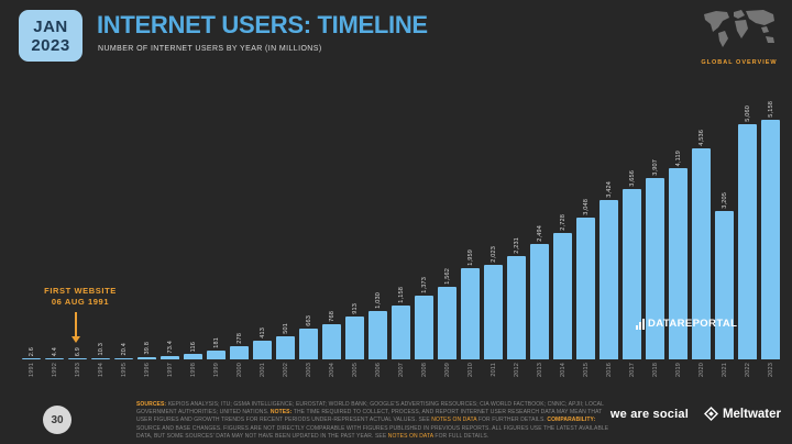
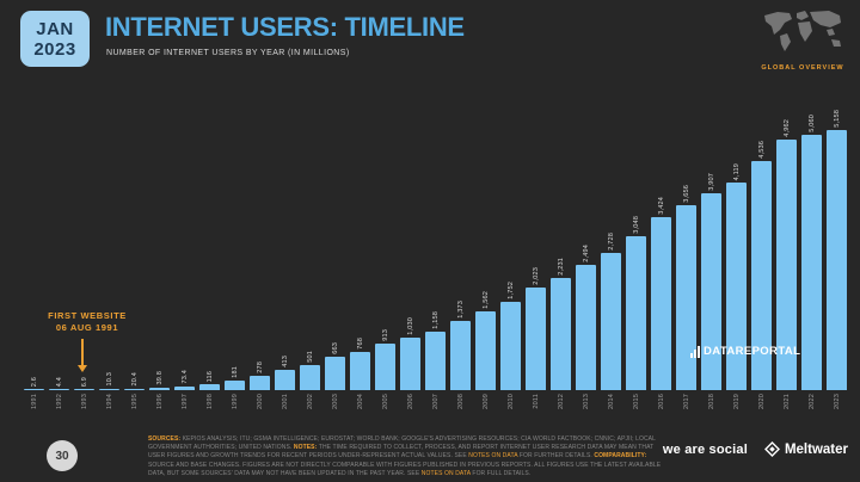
2010: 1,959 -> 1,752
2021: 3,205 -> 4,962
